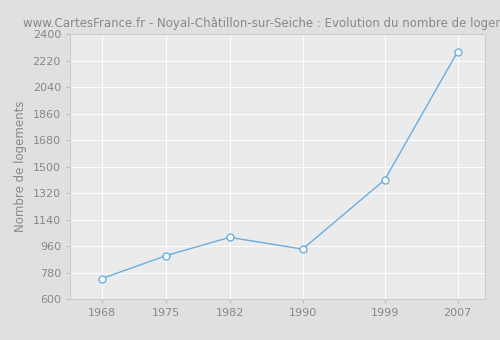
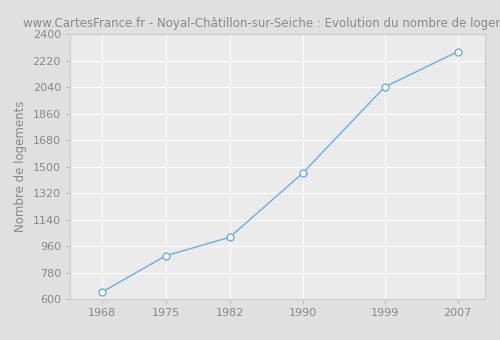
1968: 740 -> 650
1990: 940 -> 1460
1999: 1410 -> 2040
